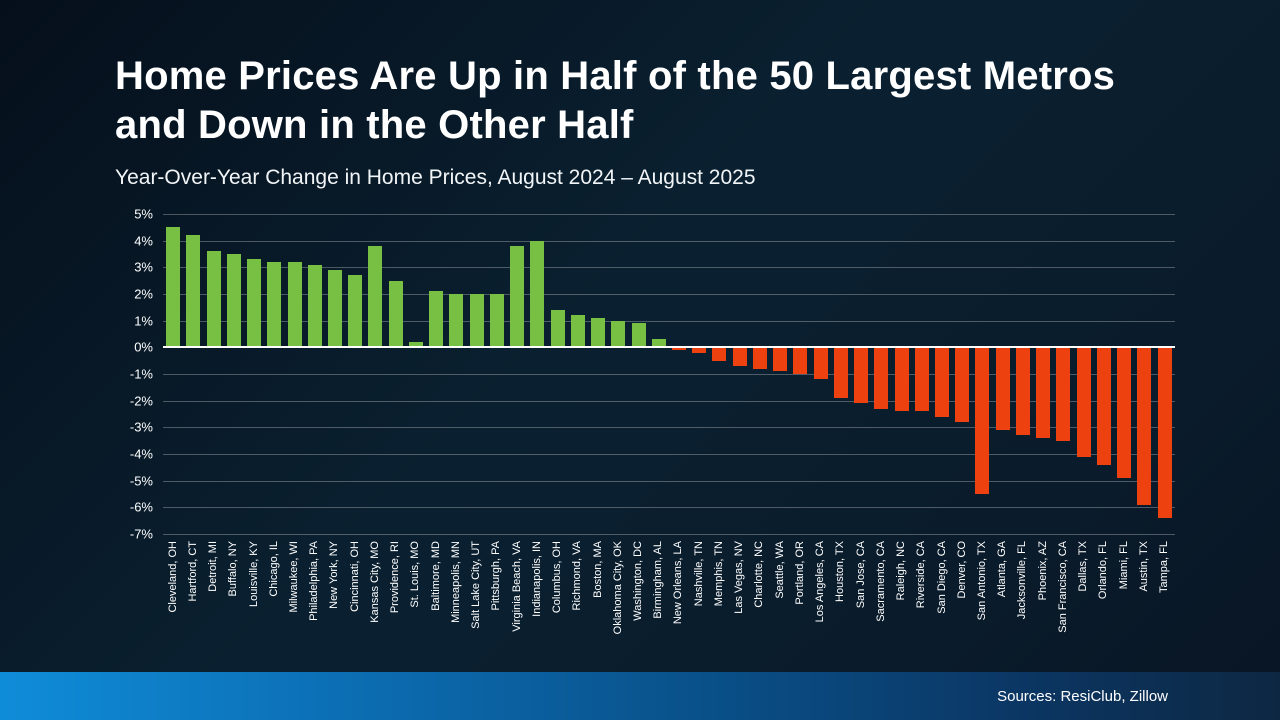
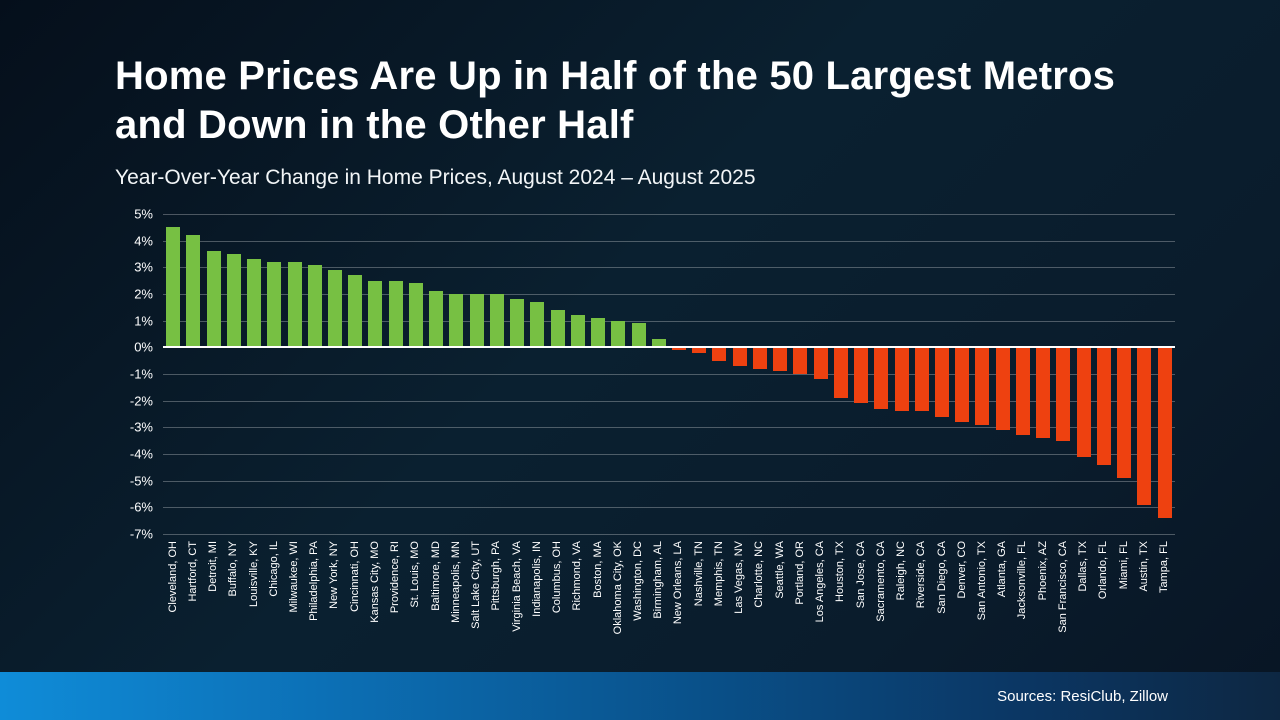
Kansas City, MO: 3.8% -> 2.5%
St. Louis, MO: 0.2% -> 2.4%
Virginia Beach, VA: 3.8% -> 1.8%
Indianapolis, IN: 4.0% -> 1.7%
San Antonio, TX: -5.5% -> -2.9%
